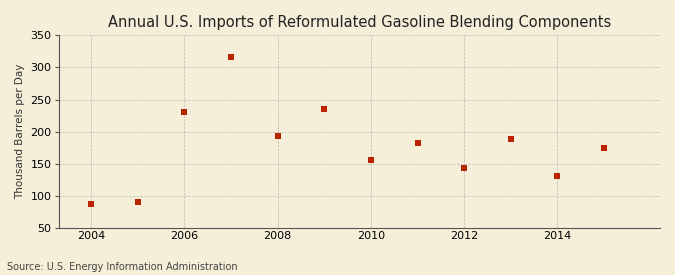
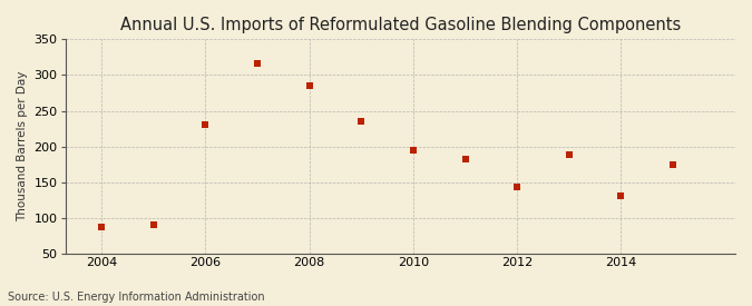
2008: 194 -> 285
2010: 156 -> 195
